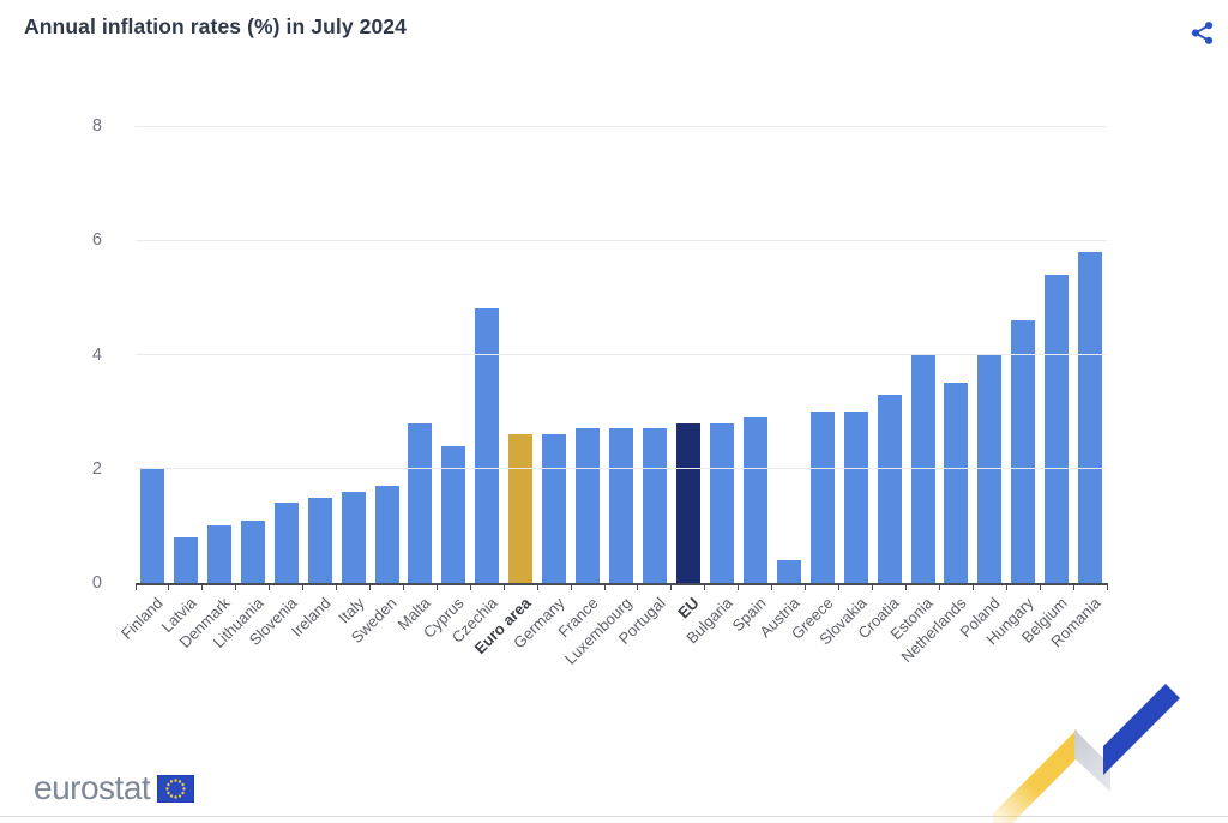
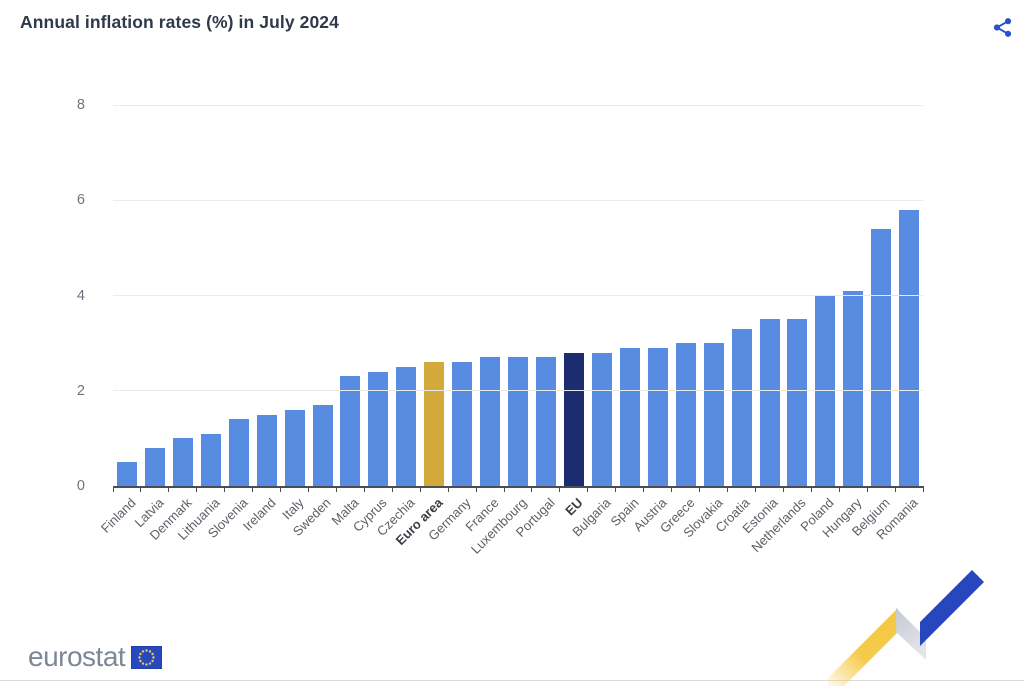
Finland: 2.0 -> 0.5
Malta: 2.8 -> 2.3
Czechia: 4.8 -> 2.5
Austria: 0.4 -> 2.9
Estonia: 4.0 -> 3.5
Hungary: 4.6 -> 4.1
